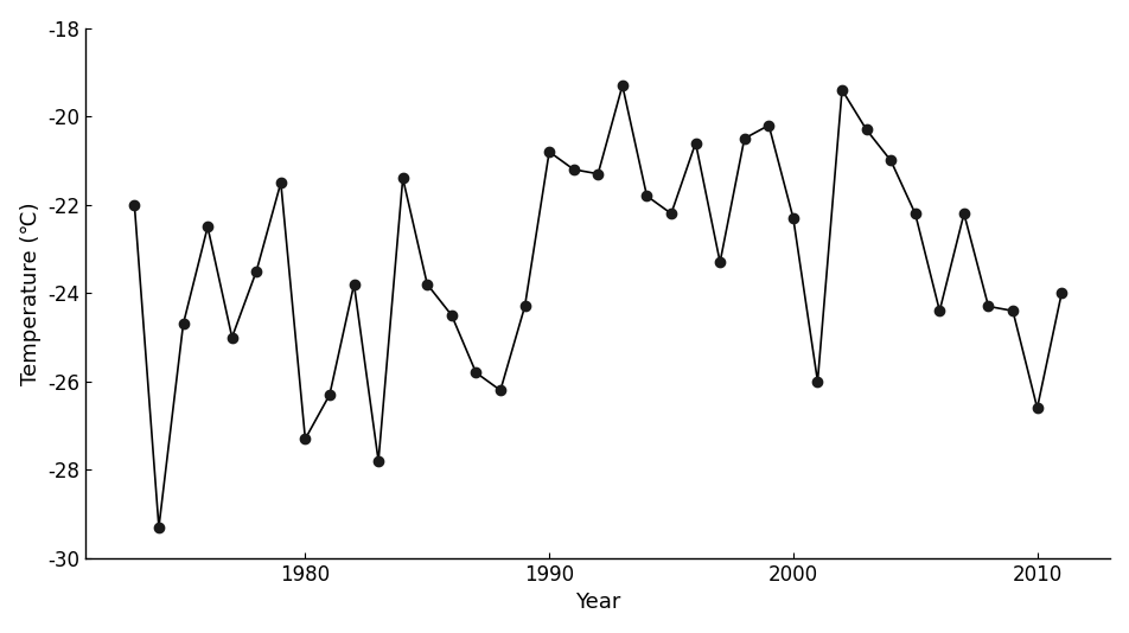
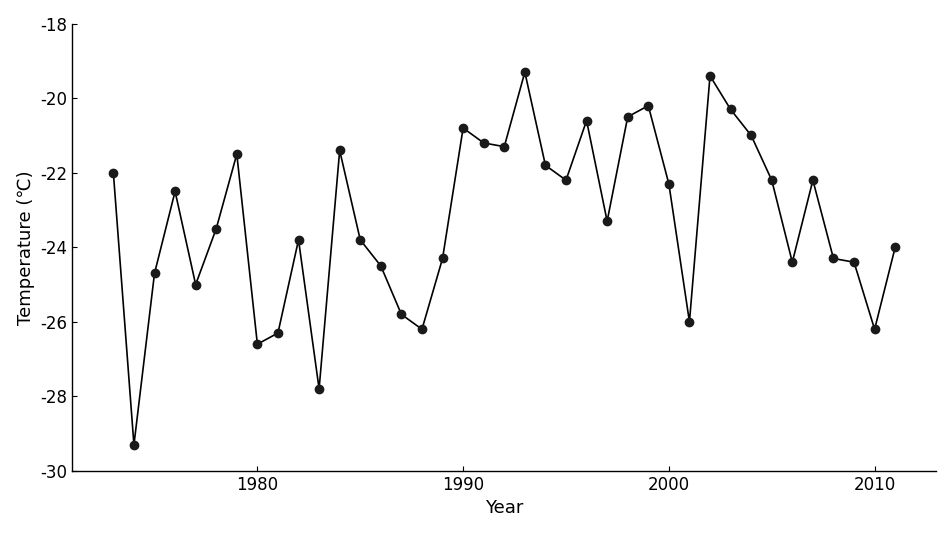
1980: -27.3 -> -26.6
2010: -26.6 -> -26.2
